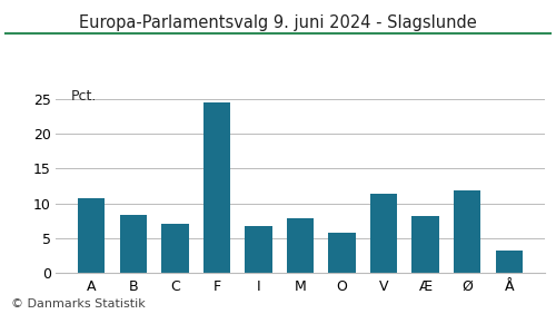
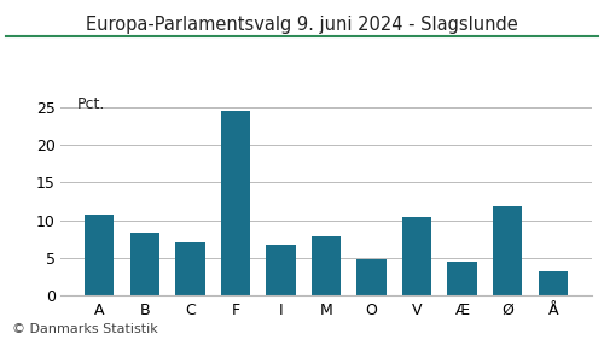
O: 5.8 -> 4.8
V: 11.4 -> 10.5
Æ: 8.2 -> 4.5
